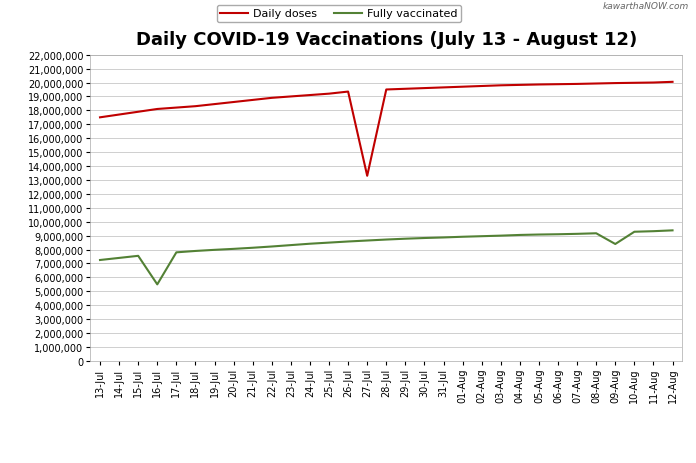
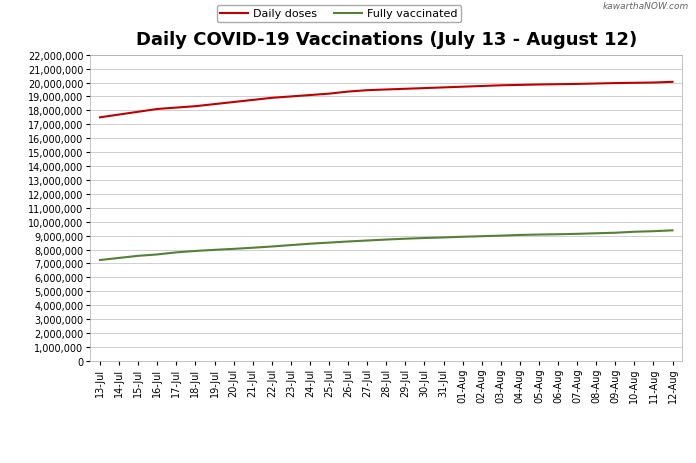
Fully vaccinated/16-Jul: 5,500,000 -> 7,600,000
Daily doses/27-Jul: 13,300,000 -> 19,400,000
Fully vaccinated/09-Aug: 8,400,000 -> 9,200,000
